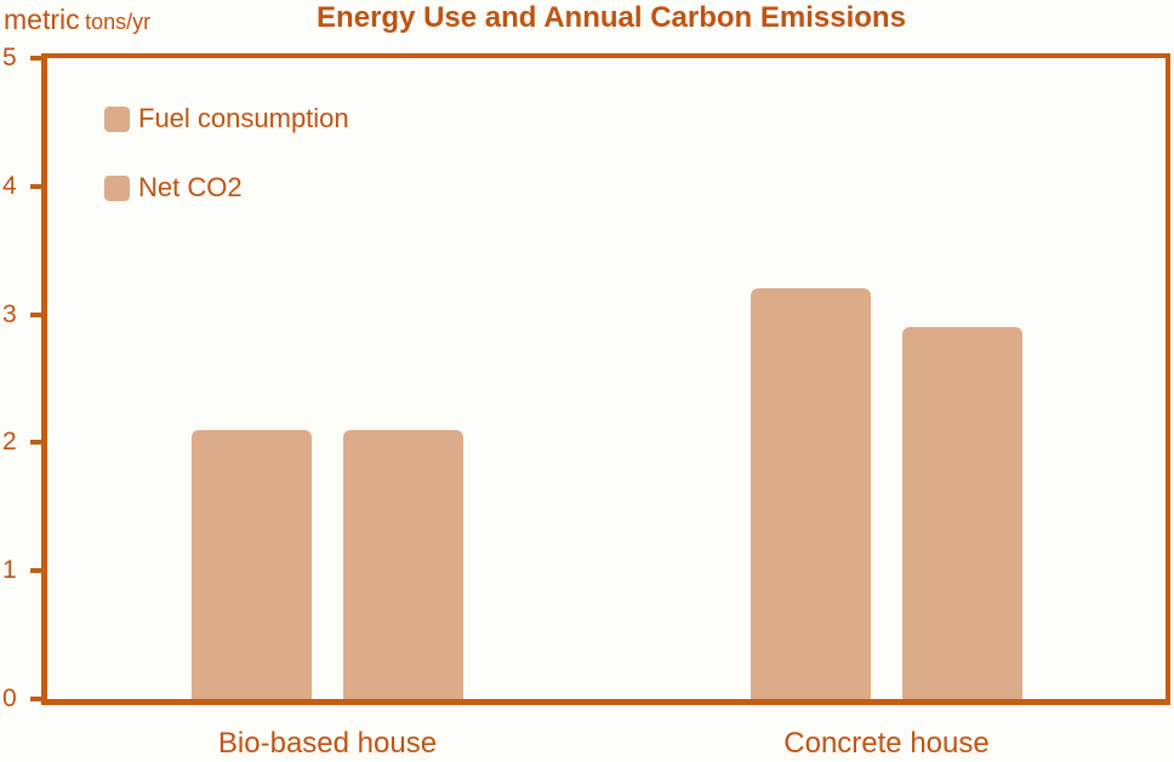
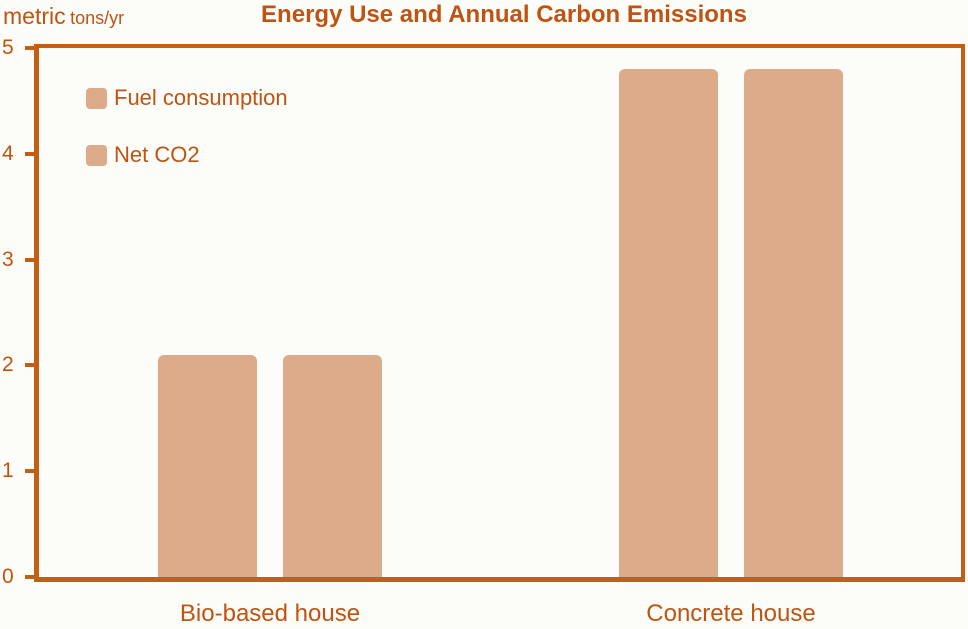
Fuel consumption/Concrete house: 3.2 -> 4.8
Net CO2/Concrete house: 2.9 -> 4.8
